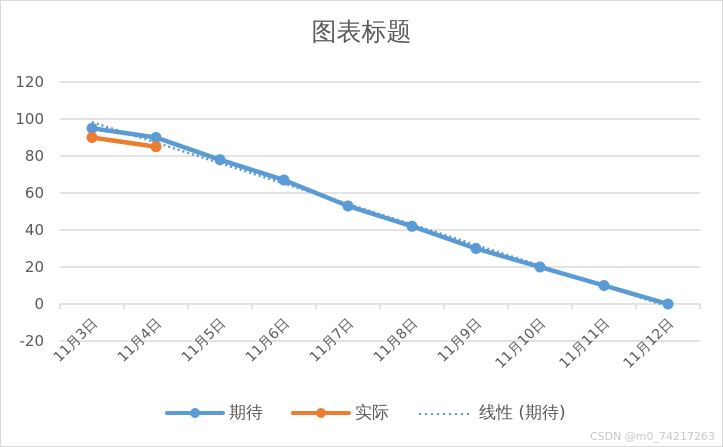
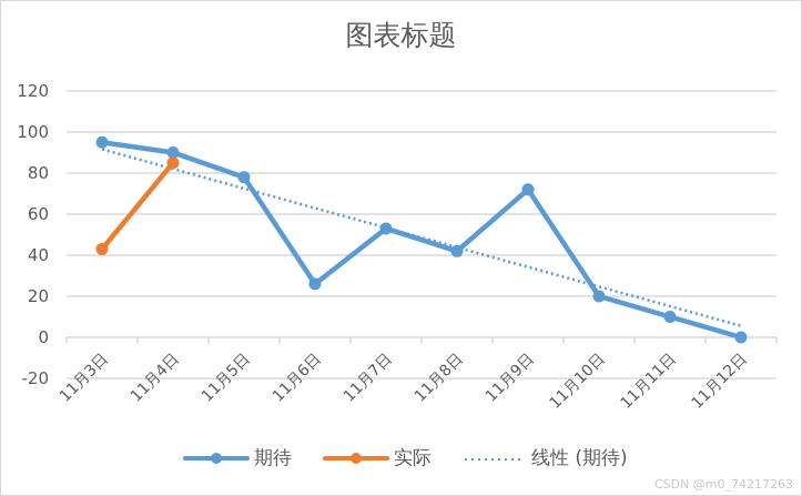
实际/11月3日: 90 -> 43
期待/11月6日: 67 -> 26
期待/11月9日: 30 -> 72
